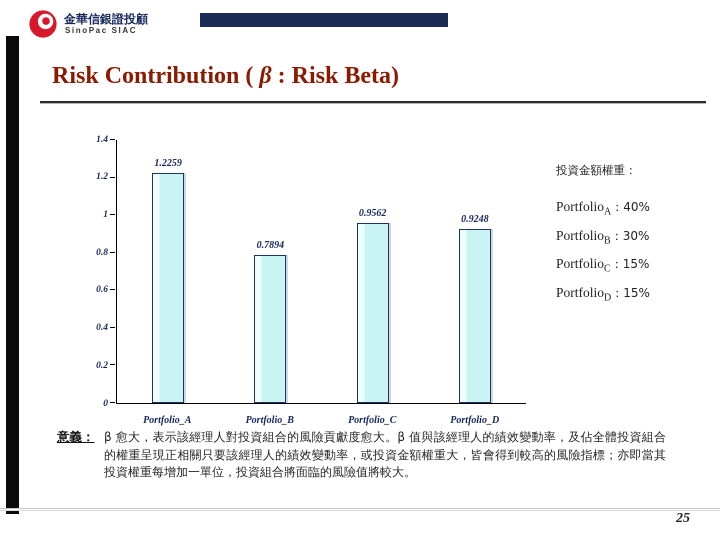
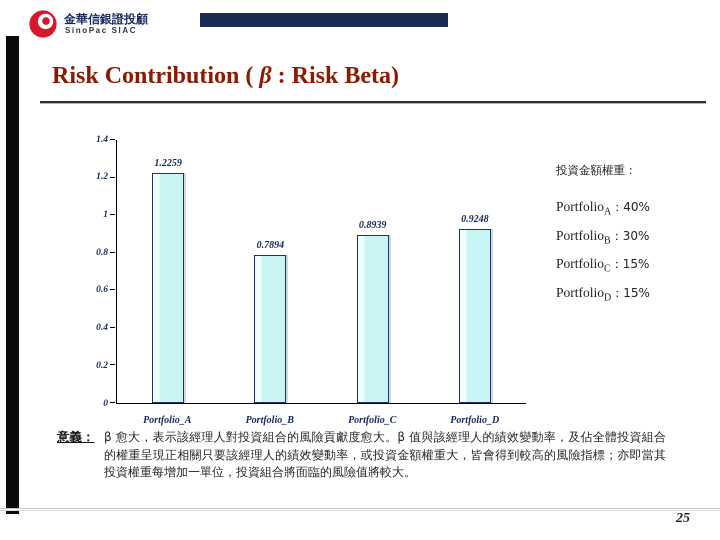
Portfolio_C: 0.9562 -> 0.8939
